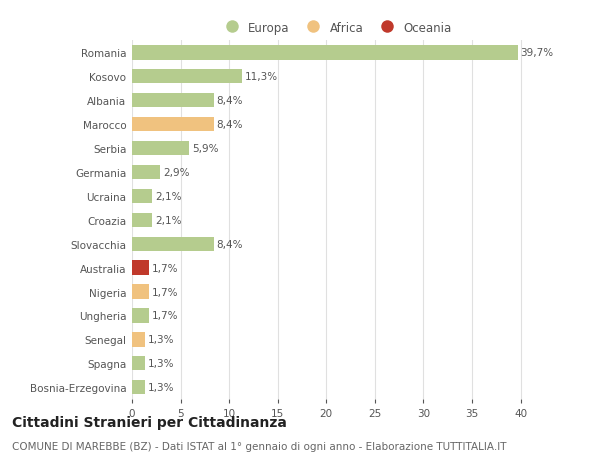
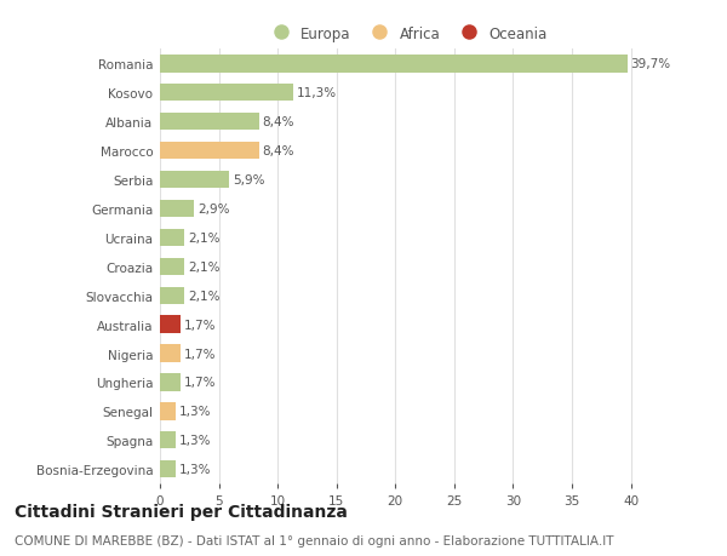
Slovacchia: 8,4% -> 2,1%
